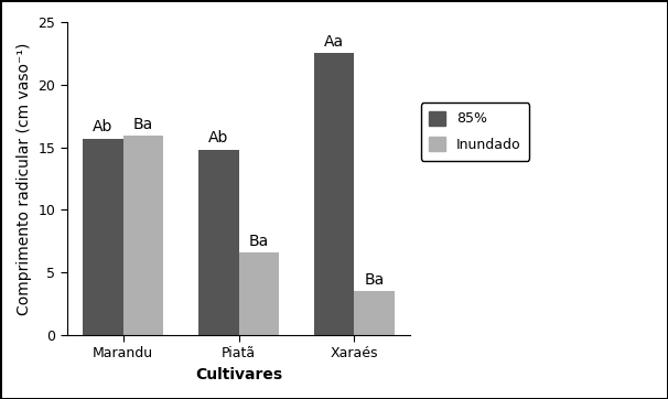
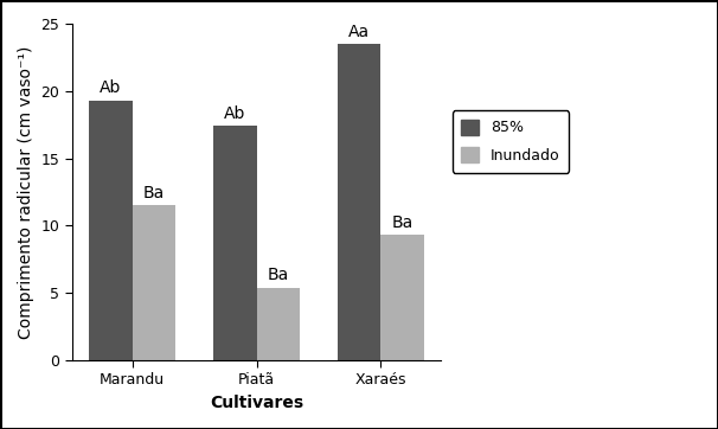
85%/Marandu: 15.7 -> 19.3
Inundado/Marandu: 15.9 -> 11.5
85%/Piatã: 14.8 -> 17.4
Inundado/Piatã: 6.6 -> 5.4
85%/Xaraés: 22.5 -> 23.5
Inundado/Xaraés: 3.5 -> 9.3
